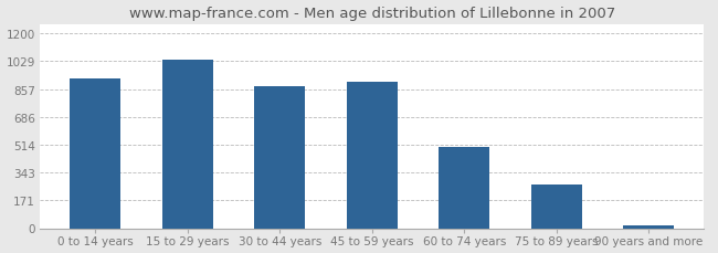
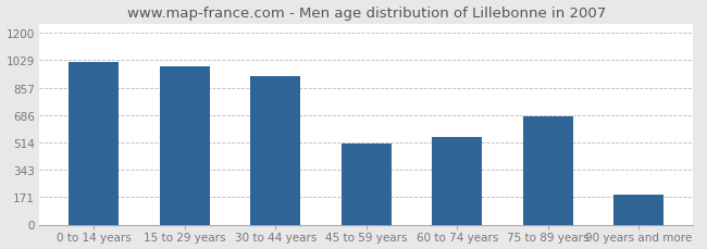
0 to 14 years: 920 -> 1020
15 to 29 years: 1040 -> 990
30 to 44 years: 880 -> 930
45 to 59 years: 900 -> 510
60 to 74 years: 500 -> 550
75 to 89 years: 270 -> 680
90 years and more: 20 -> 190
